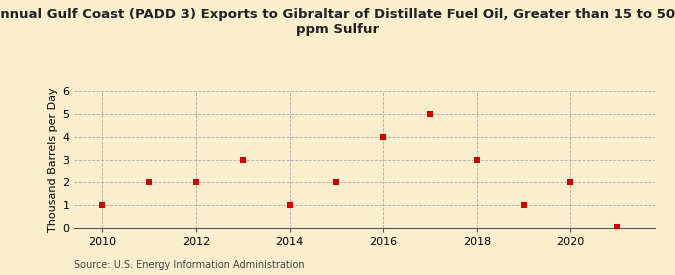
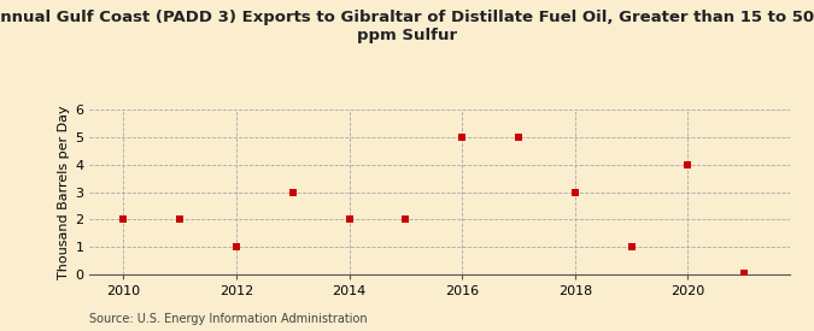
2010: 1.00 -> 2.00
2012: 2.00 -> 1.00
2014: 1.00 -> 2.00
2016: 4.00 -> 5.00
2020: 2.00 -> 4.00
